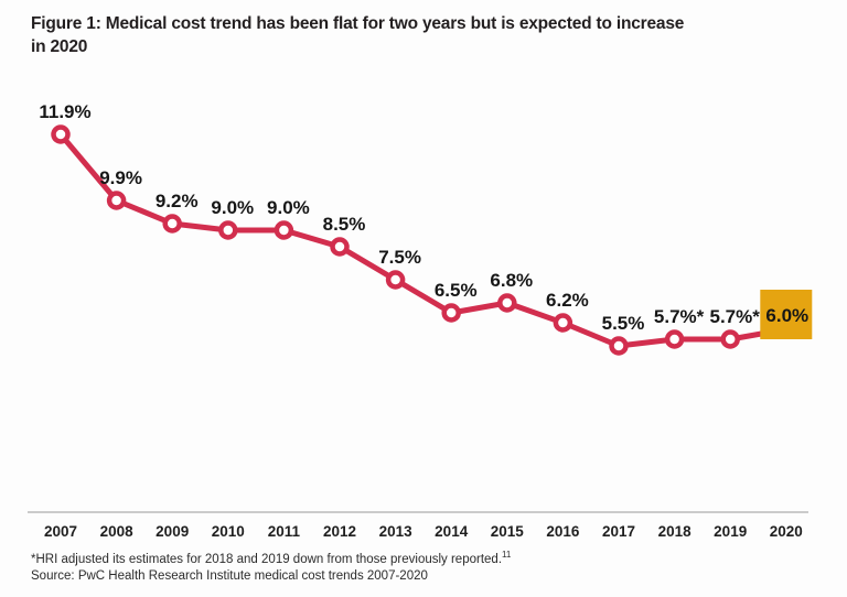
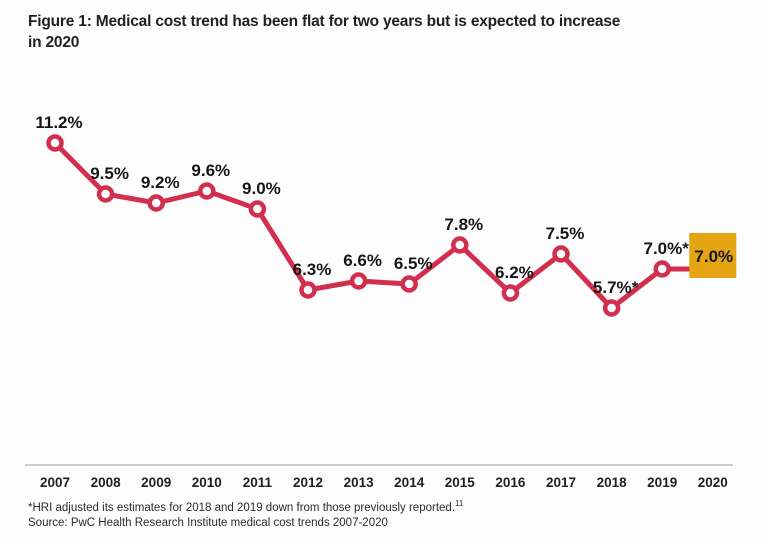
2007: 11.9% -> 11.2%
2008: 9.9% -> 9.5%
2010: 9.0% -> 9.6%
2012: 8.5% -> 6.3%
2013: 7.5% -> 6.6%
2015: 6.8% -> 7.8%
2017: 5.5% -> 7.5%
2019: 5.7 -> 7.0
2020: 6.0% -> 7.0%
